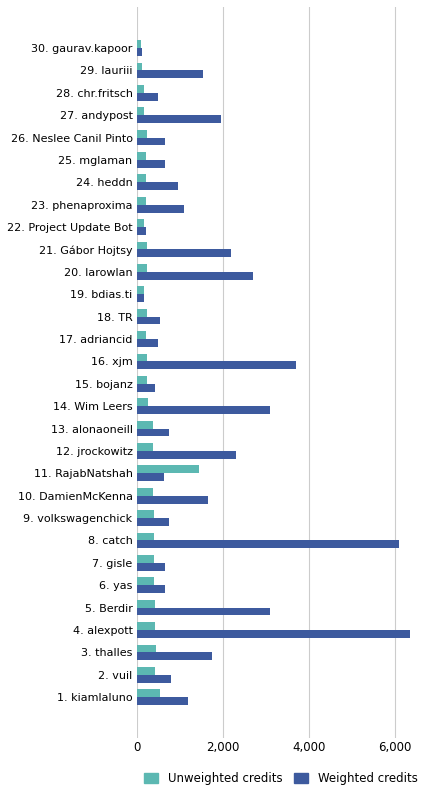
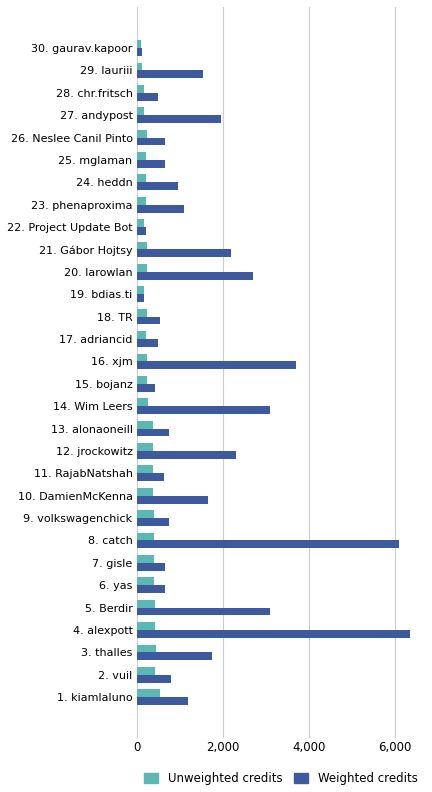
Unweighted credits/11. RajabNatshah: 1,450 -> 380
